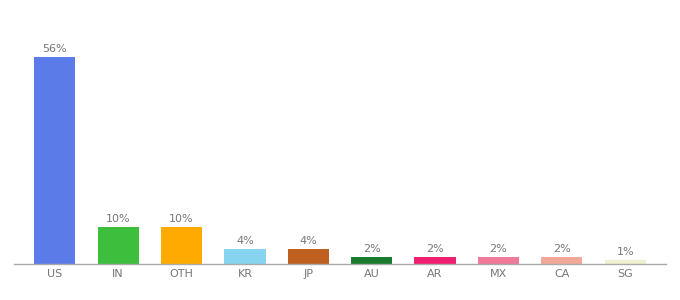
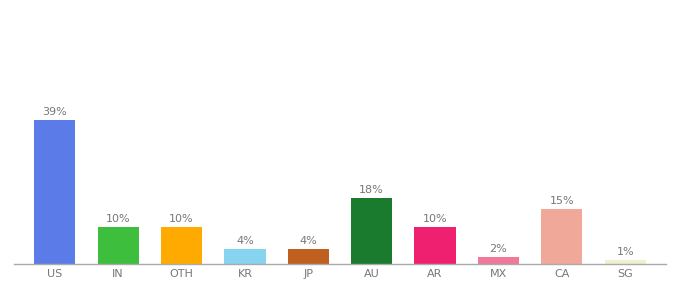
US: 56% -> 39%
AU: 2% -> 18%
AR: 2% -> 10%
CA: 2% -> 15%
